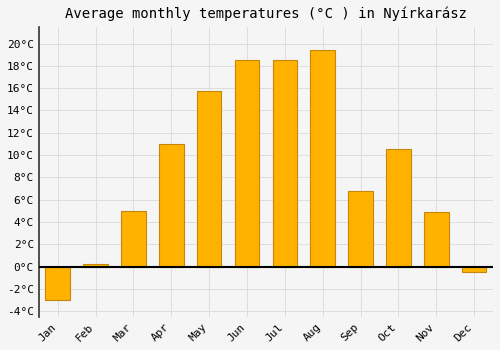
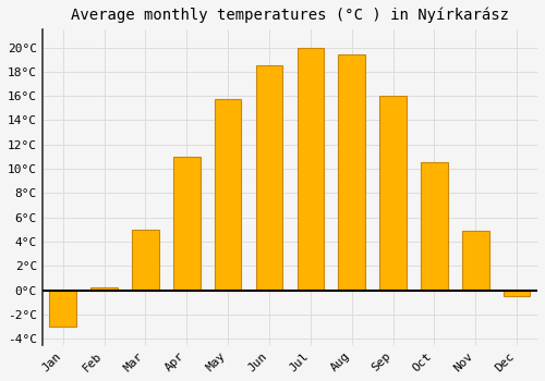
Jul: 18.5°C -> 20.0°C
Sep: 6.8°C -> 16.0°C
